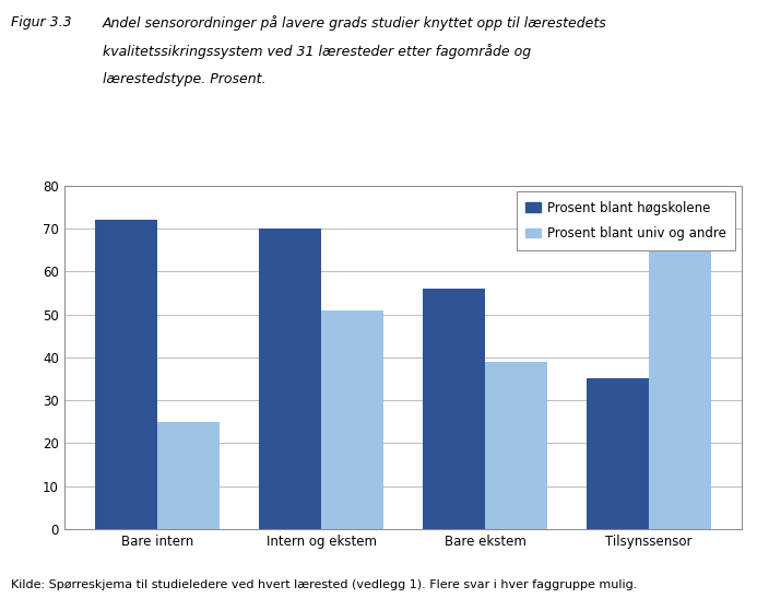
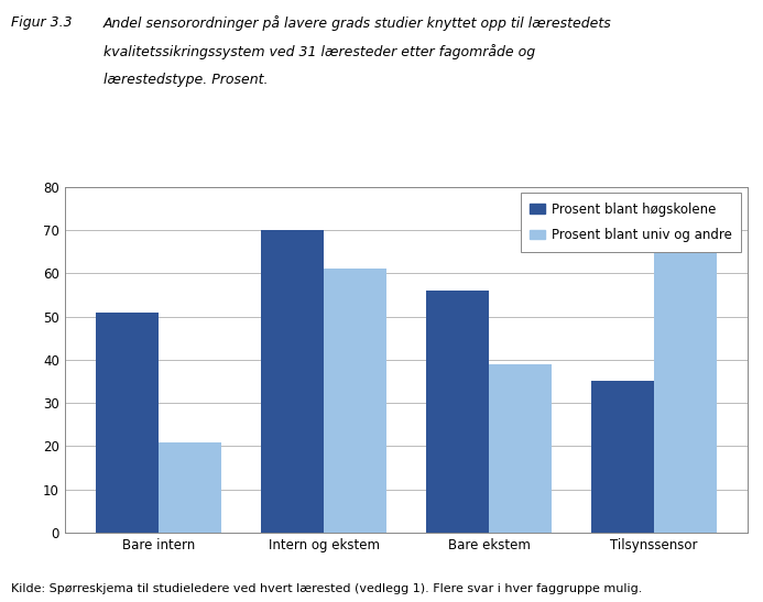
Prosent blant høgskolene/Bare intern: 72 -> 51
Prosent blant univ og andre/Bare intern: 25 -> 21
Prosent blant univ og andre/Intern og ekstem: 51 -> 61
